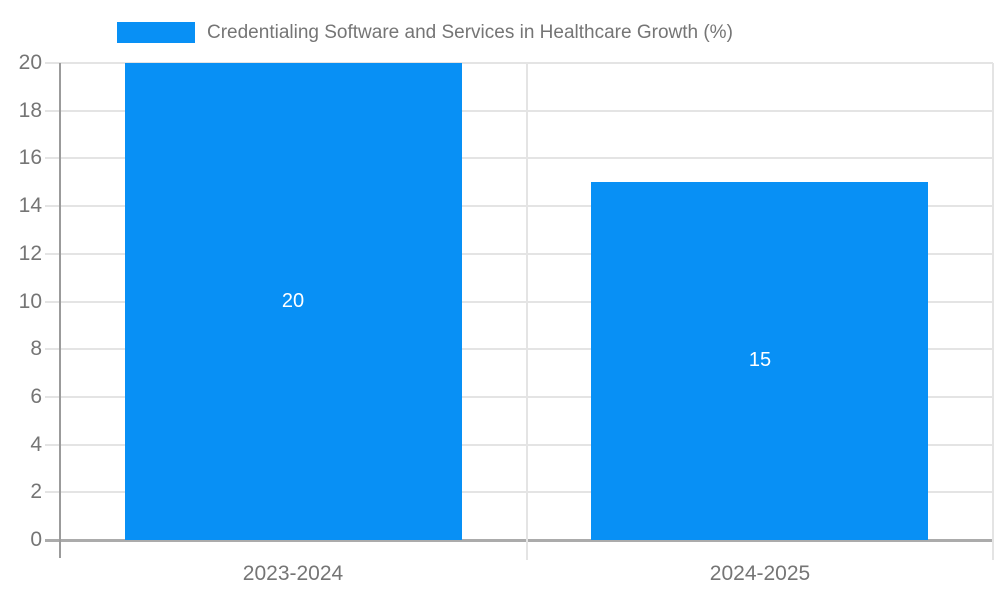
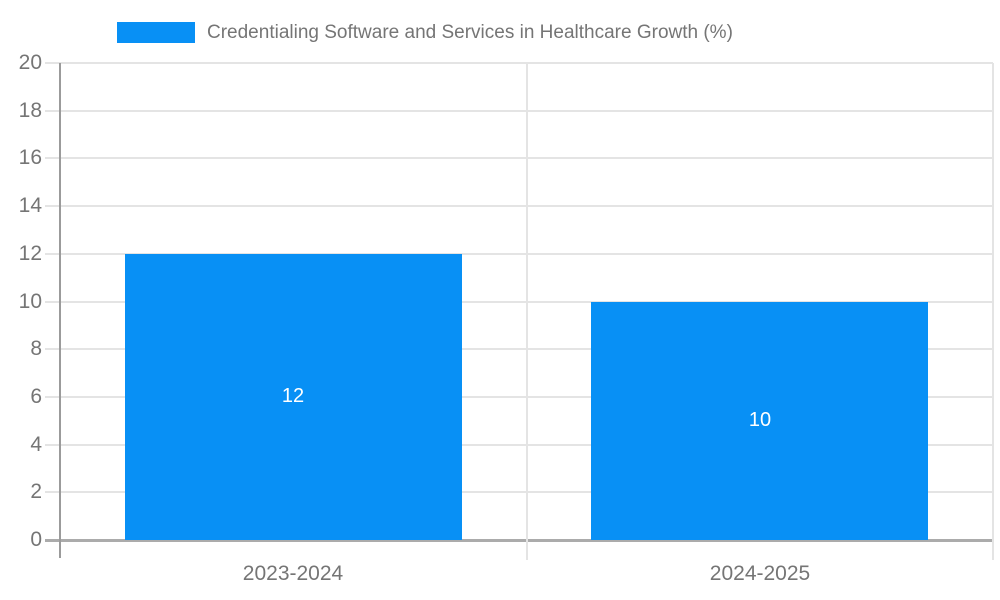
2023-2024: 20 -> 12
2024-2025: 15 -> 10
